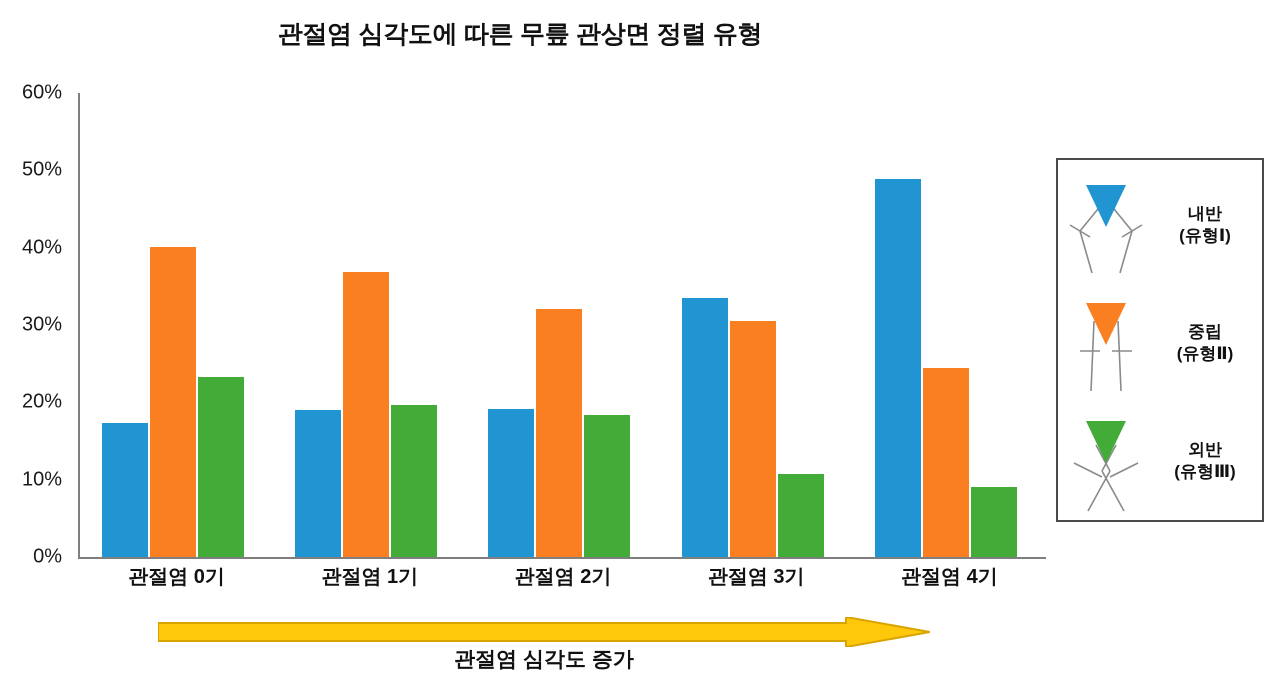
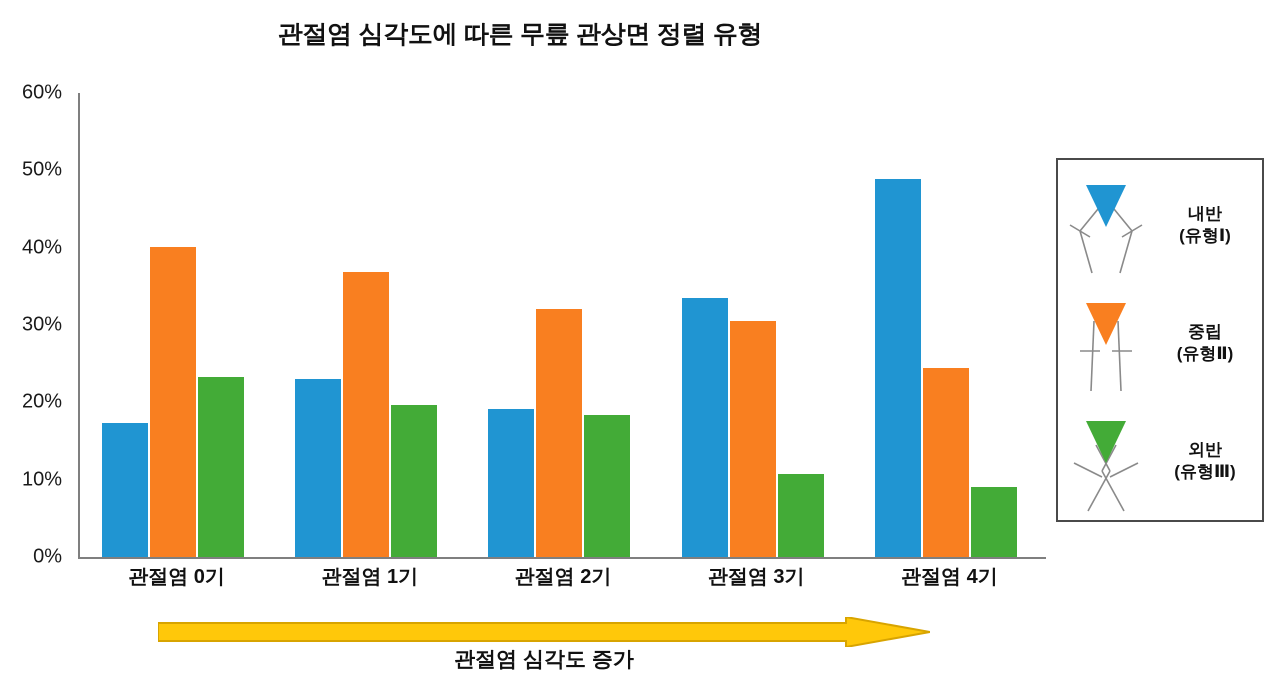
내반 (유형Ⅰ)/관절염 1기: 19% -> 23%
